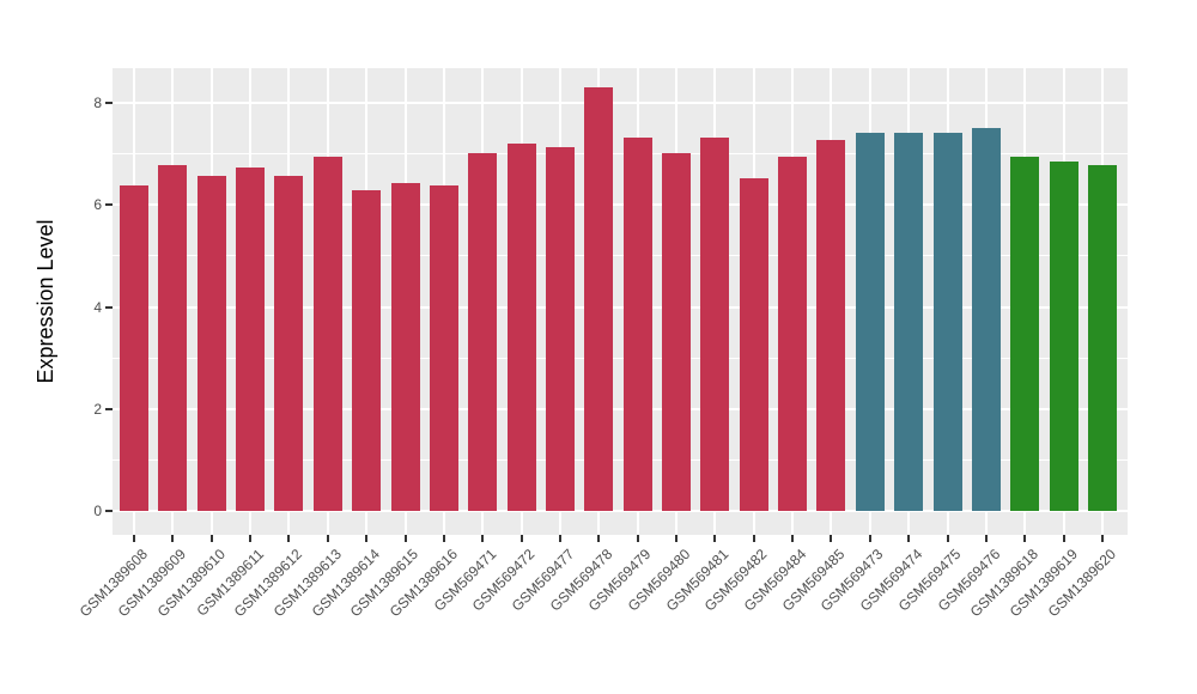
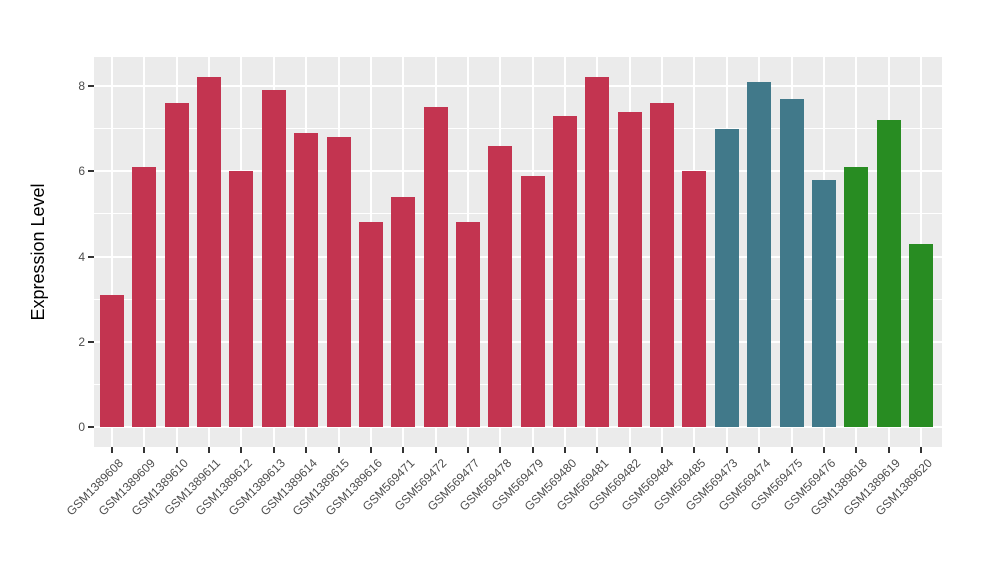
GSM1389608: 6.4 -> 3.1
GSM1389609: 6.8 -> 6.1
GSM1389610: 6.6 -> 7.6
GSM1389611: 6.7 -> 8.2
GSM1389612: 6.6 -> 6.0
GSM1389613: 7.0 -> 7.9
GSM1389614: 6.3 -> 6.9
GSM1389615: 6.4 -> 6.8
GSM1389616: 6.4 -> 4.8
GSM569471: 7.0 -> 5.4
GSM569472: 7.2 -> 7.5
GSM569477: 7.1 -> 4.8
GSM569478: 8.3 -> 6.6
GSM569479: 7.3 -> 5.9
GSM569480: 7.0 -> 7.3
GSM569481: 7.3 -> 8.2
GSM569482: 6.5 -> 7.4
GSM569484: 7.0 -> 7.6
GSM569485: 7.3 -> 6.0
GSM569473: 7.4 -> 7.0
GSM569474: 7.4 -> 8.1
GSM569475: 7.4 -> 7.7
GSM569476: 7.5 -> 5.8
GSM1389618: 6.9 -> 6.1
GSM1389619: 6.9 -> 7.2
GSM1389620: 6.8 -> 4.3
